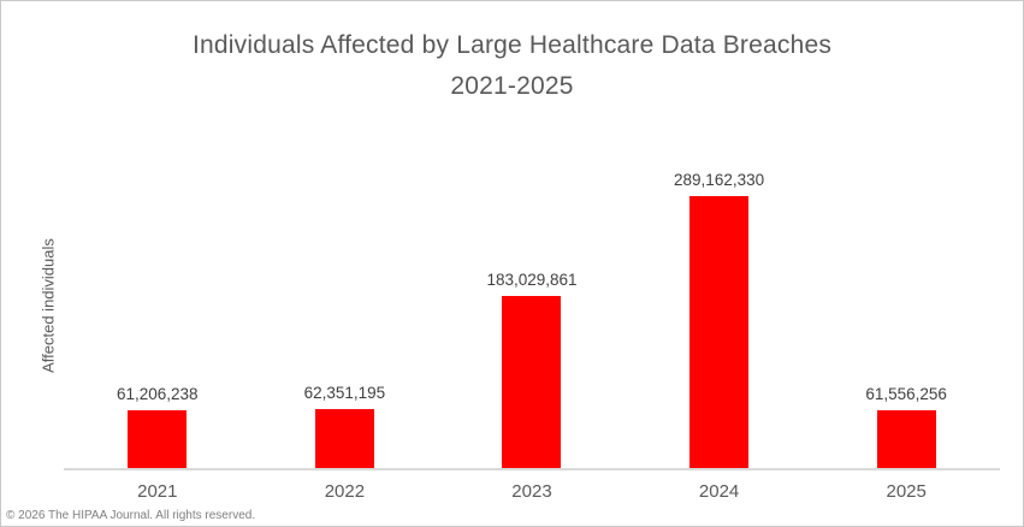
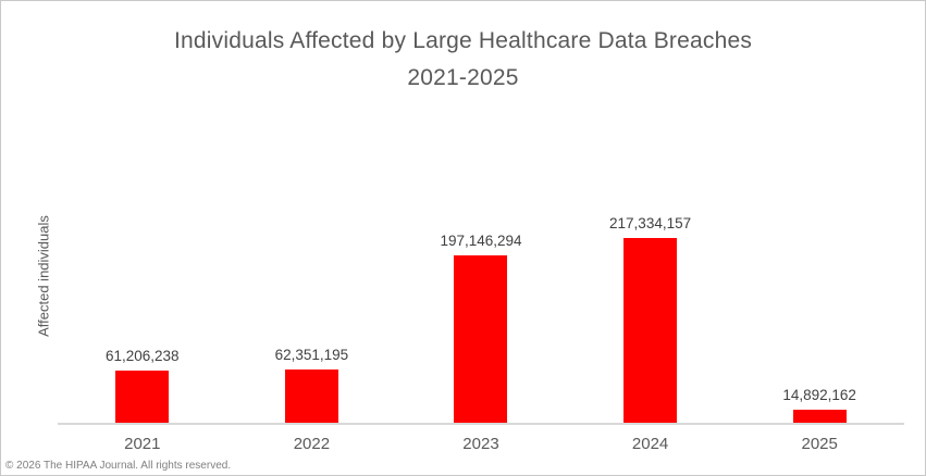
2023: 183,029,861 -> 197,146,294
2024: 289,162,330 -> 217,334,157
2025: 61,556,256 -> 14,892,162
